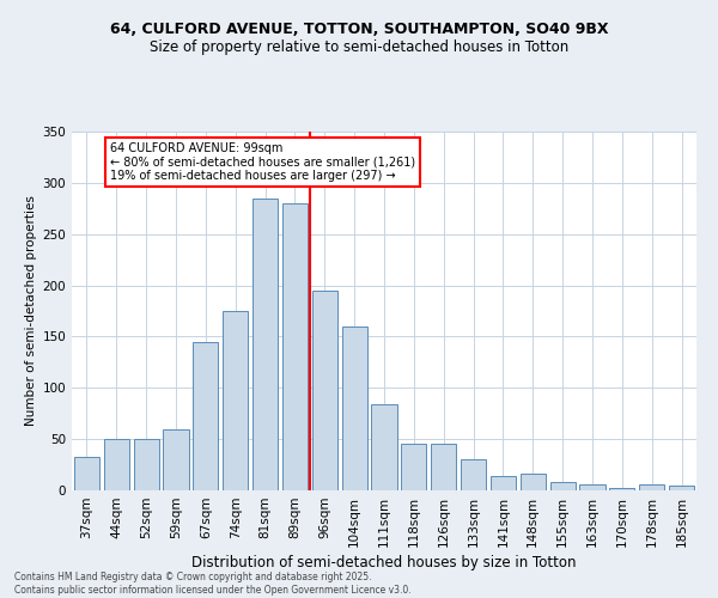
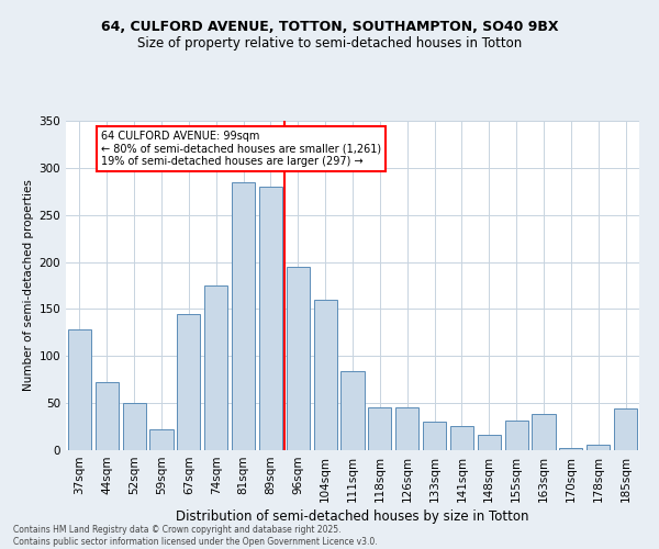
37sqm: 33 -> 128
44sqm: 50 -> 72
59sqm: 60 -> 22
141sqm: 14 -> 26
155sqm: 8 -> 32
163sqm: 6 -> 38
185sqm: 5 -> 44
